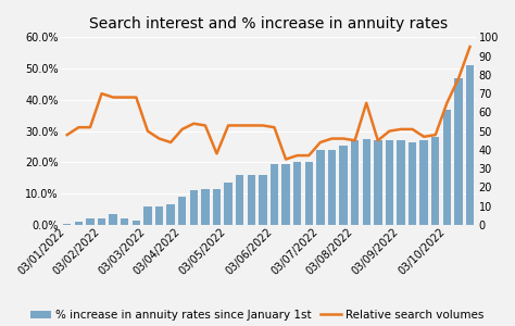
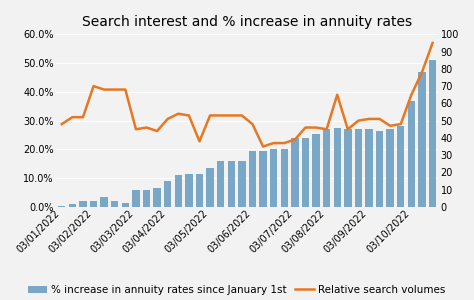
Relative search volumes/03/03/2022: 50 -> 45
Relative search volumes/03/06/2022: 52 -> 48
Relative search volumes/03/07/2022: 44 -> 39
